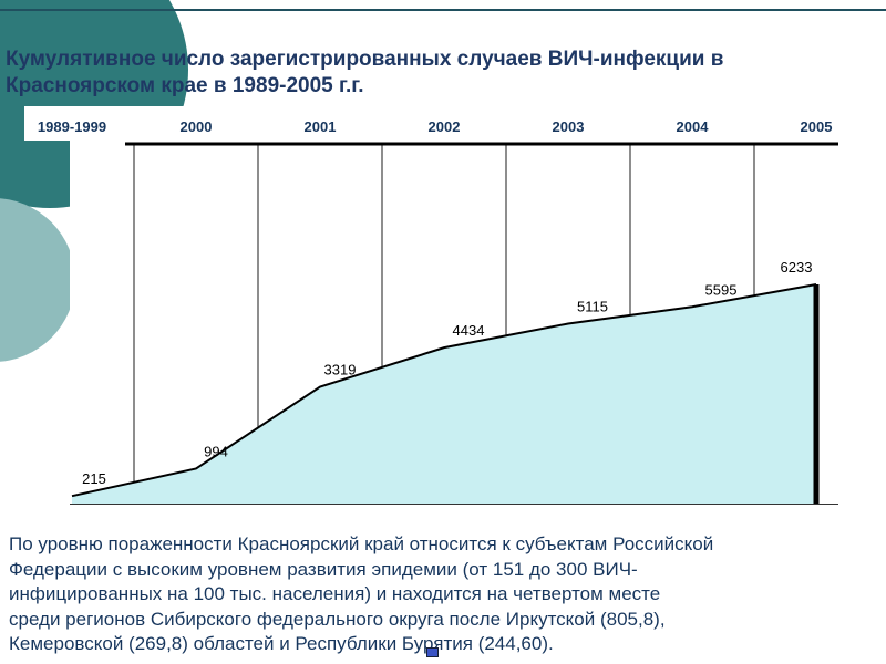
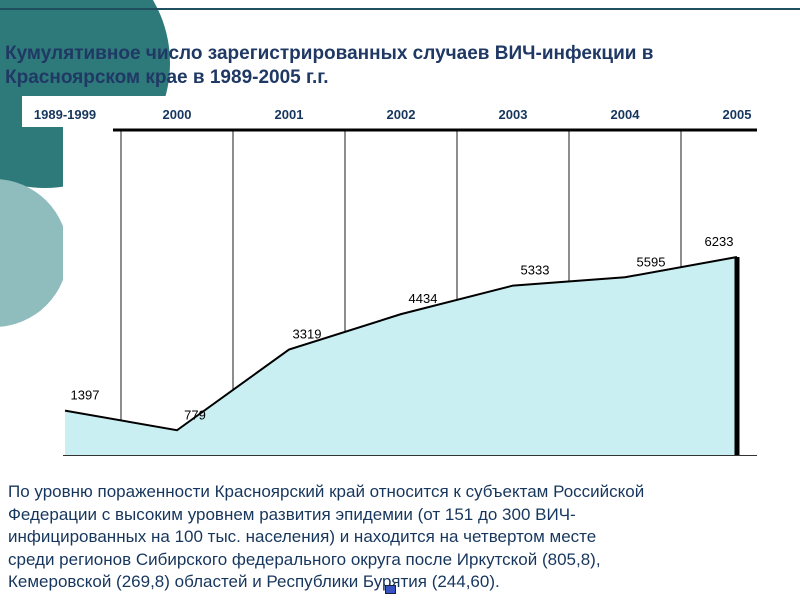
1989-1999: 215 -> 1397
2000: 994 -> 779
2003: 5115 -> 5333
